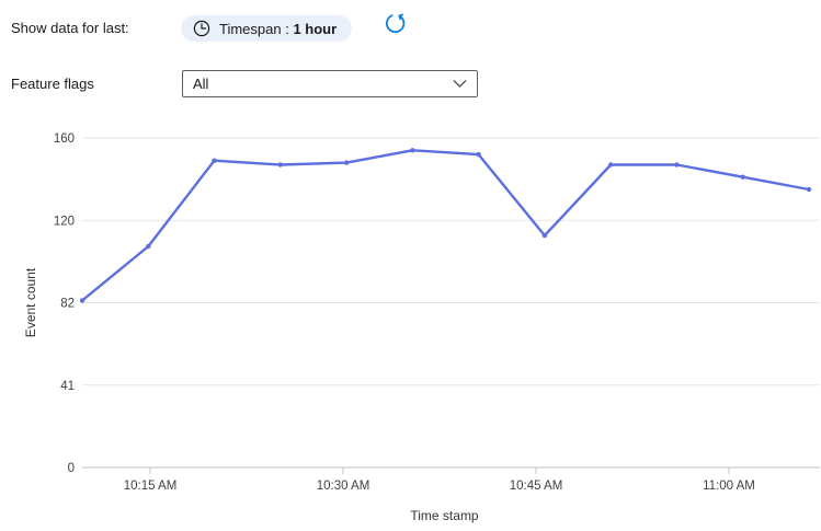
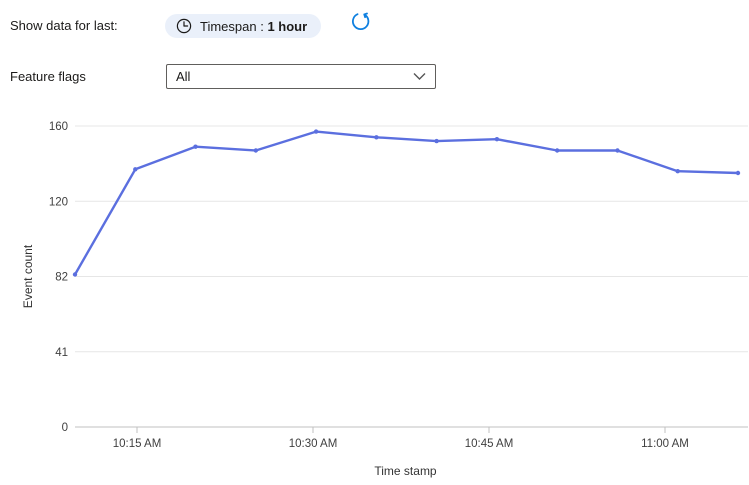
10:15 AM: 108 -> 137
10:30 AM: 148 -> 157
10:45 AM: 113 -> 153
11:00 AM: 141 -> 136
